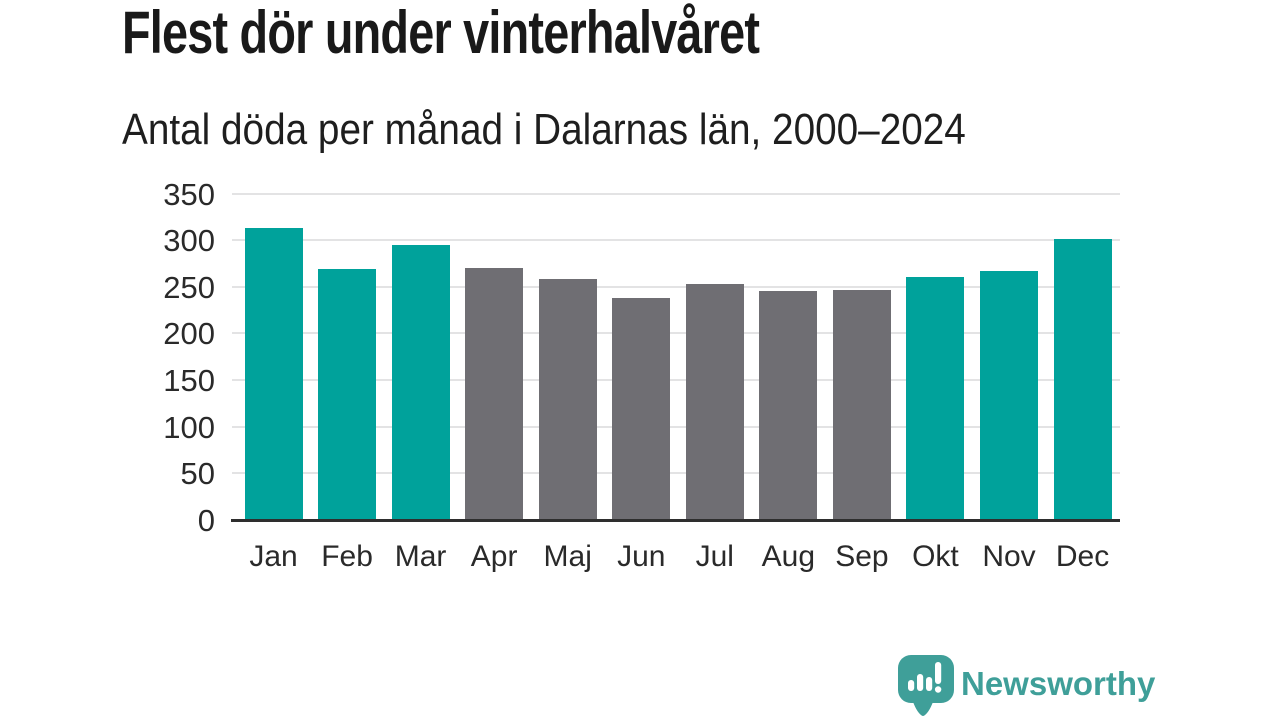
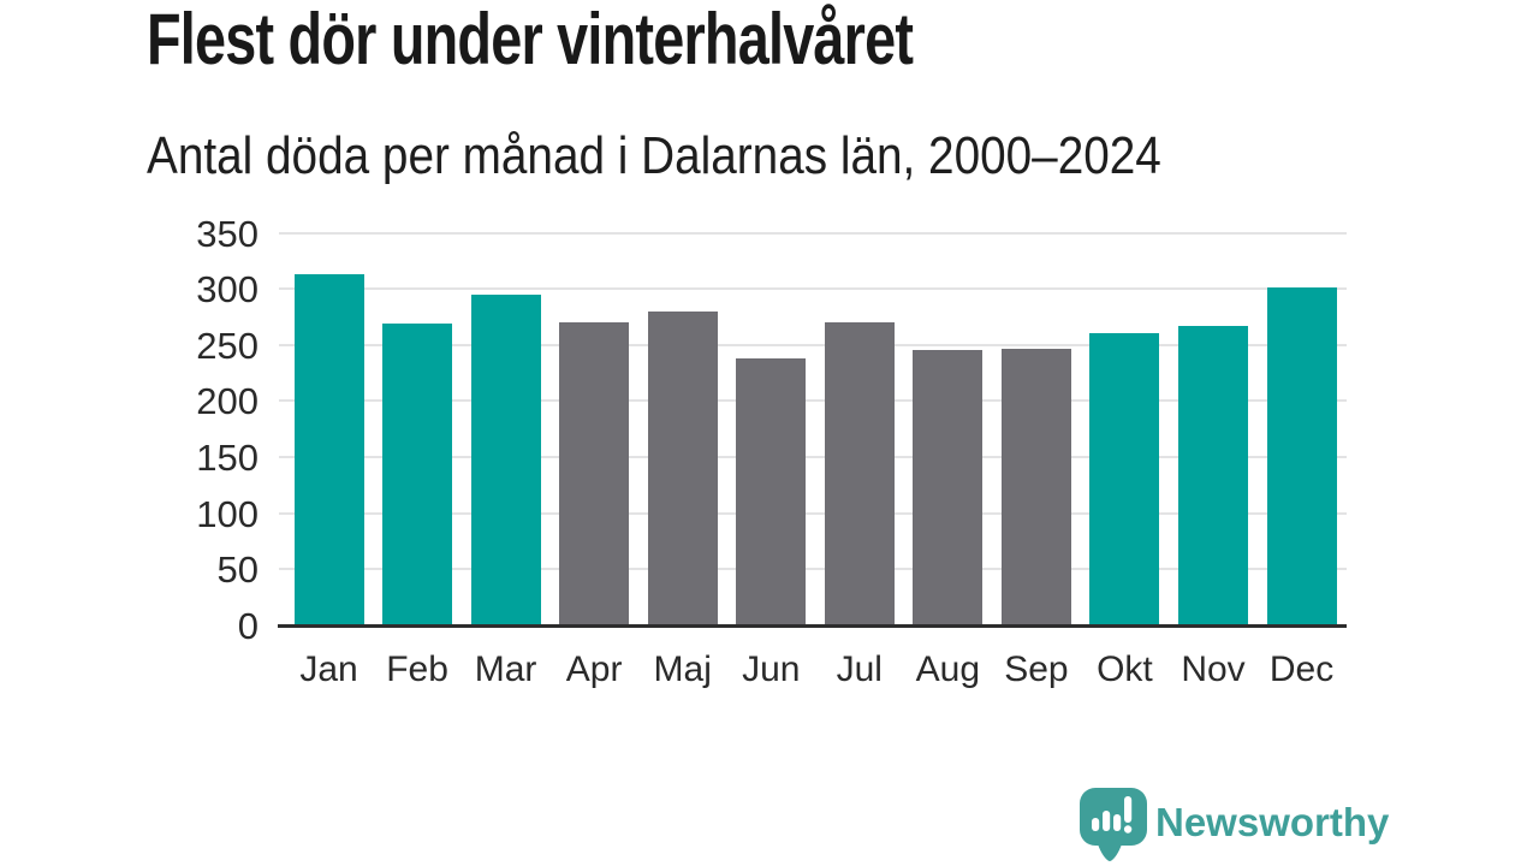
Maj: 260 -> 280
Jul: 250 -> 270
